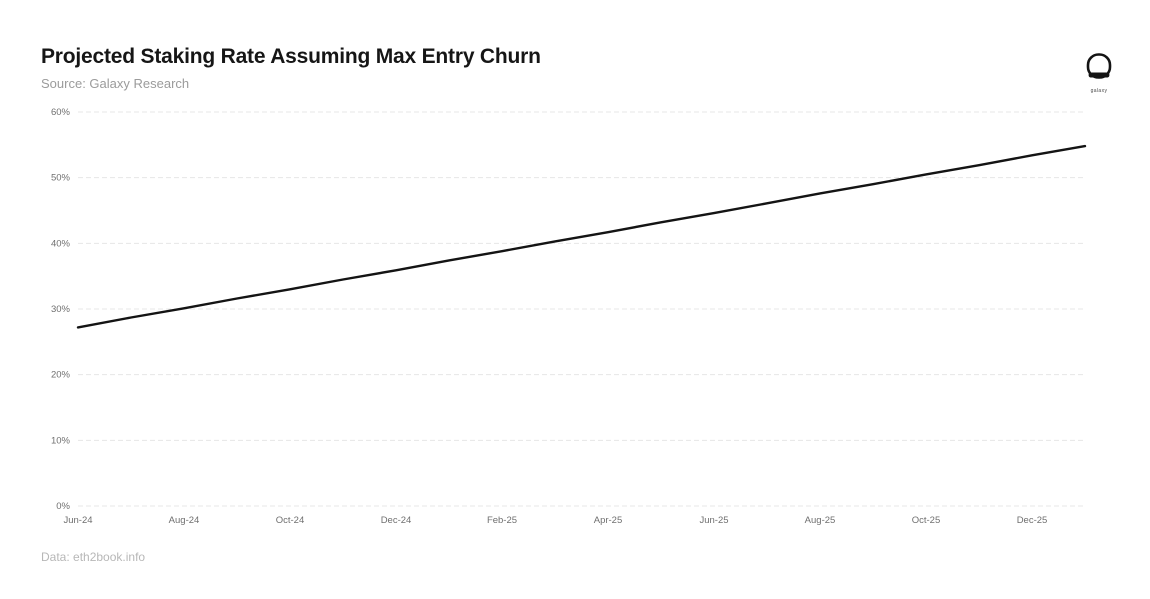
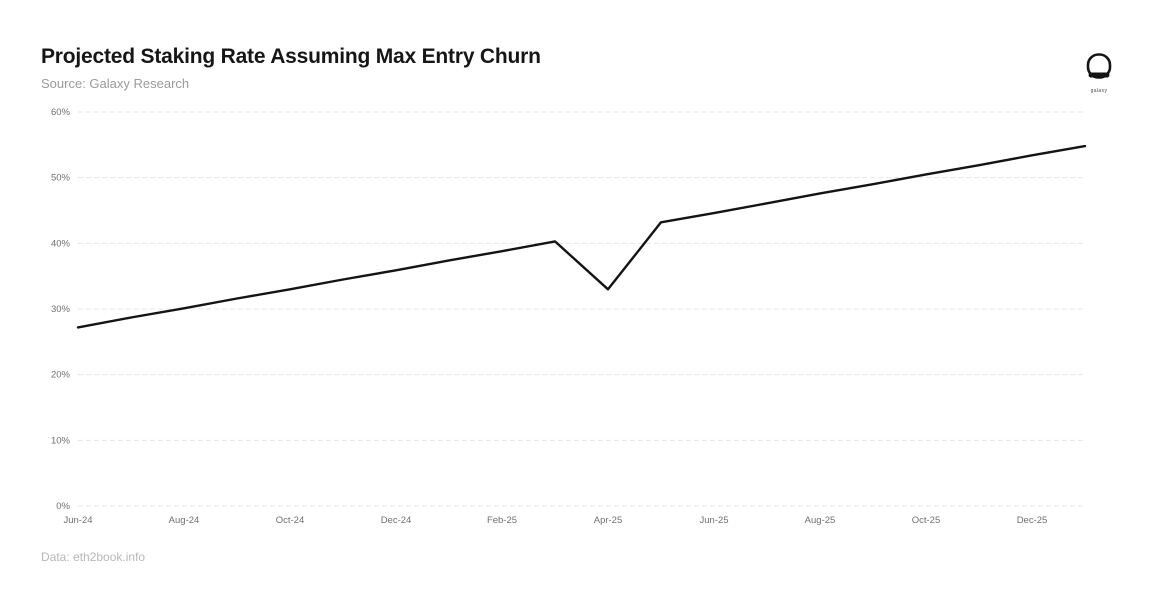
Apr-25: 42% -> 33%
